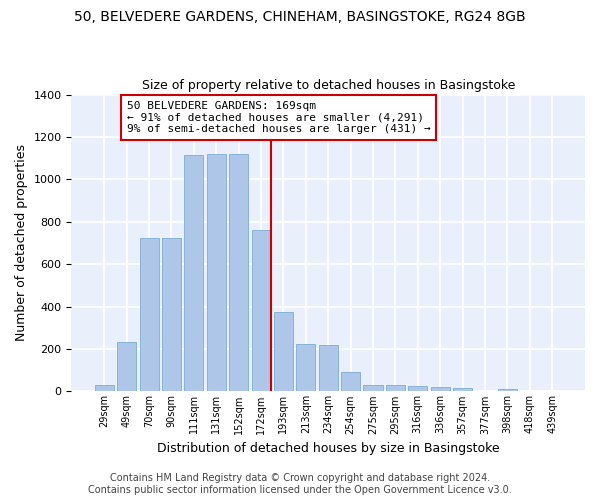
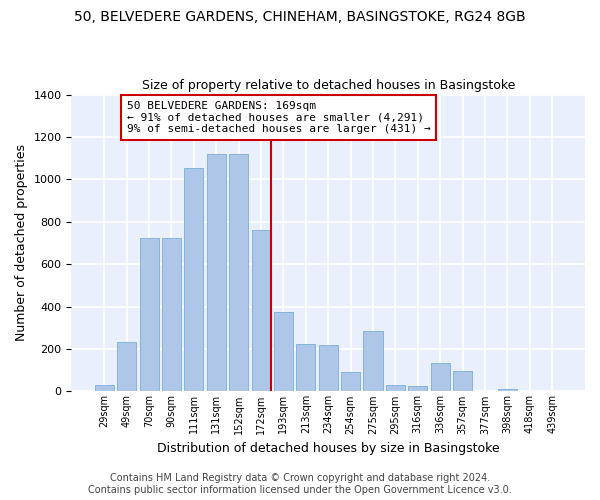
111sqm: 1115 -> 1055
275sqm: 30 -> 285
336sqm: 20 -> 135
357sqm: 15 -> 95
